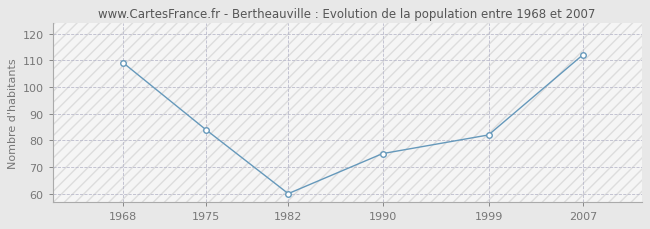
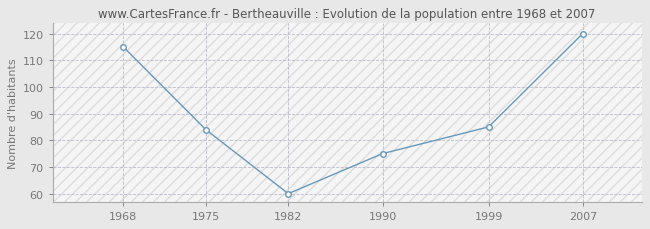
1968: 109 -> 115
1999: 82 -> 85
2007: 112 -> 120
